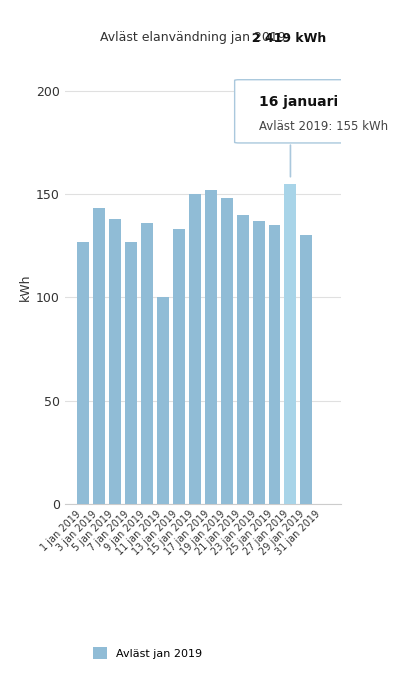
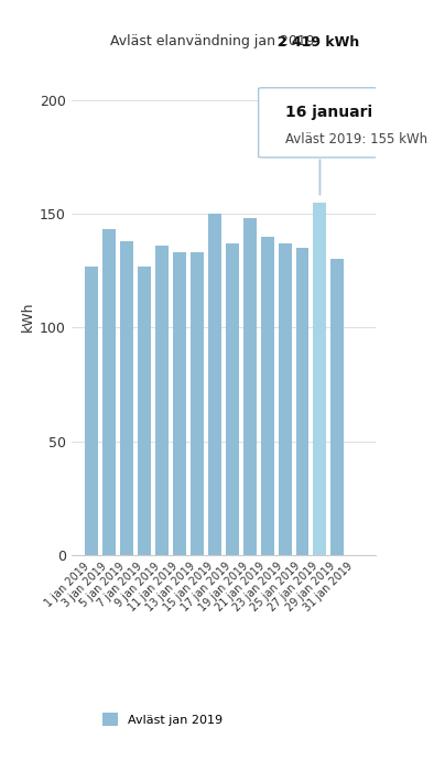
11 jan 2019: 100 -> 133
17 jan 2019: 152 -> 137
